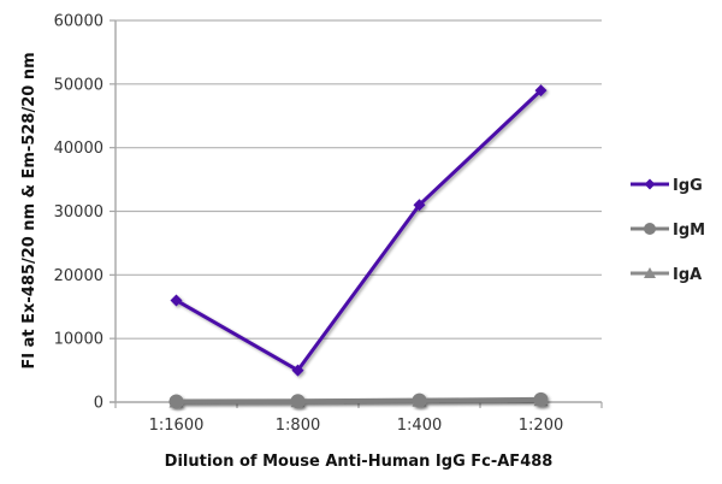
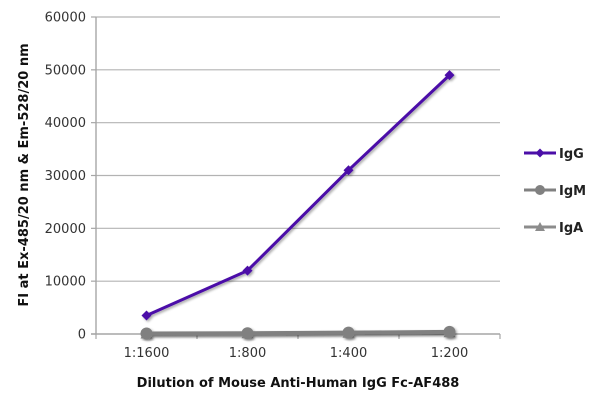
IgG/1:1600: 16000 -> 4000
IgG/1:800: 5000 -> 12000
